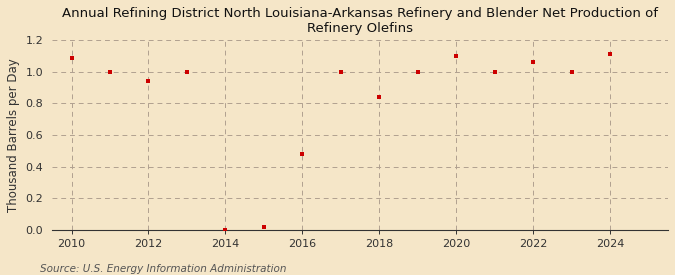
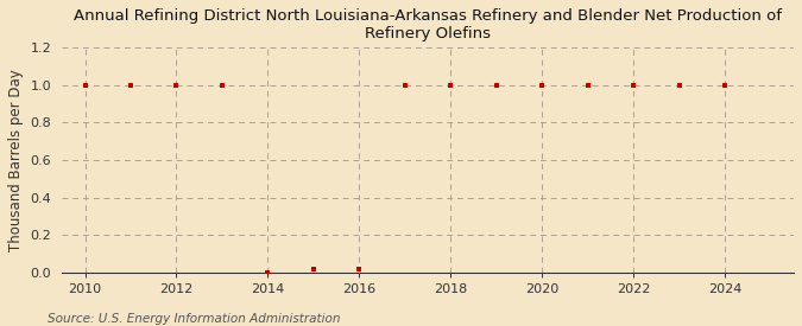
2010: 1.09 -> 1.00
2012: 0.94 -> 1.00
2016: 0.48 -> 0.02
2018: 0.84 -> 1.00
2020: 1.10 -> 1.00
2022: 1.06 -> 1.00
2024: 1.11 -> 1.00
